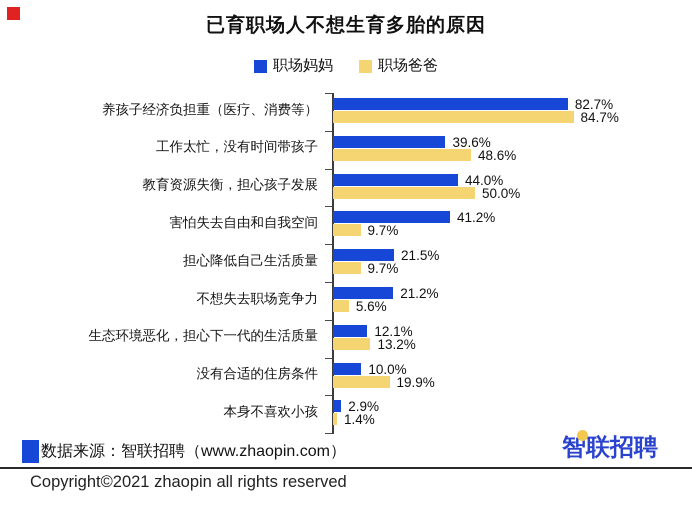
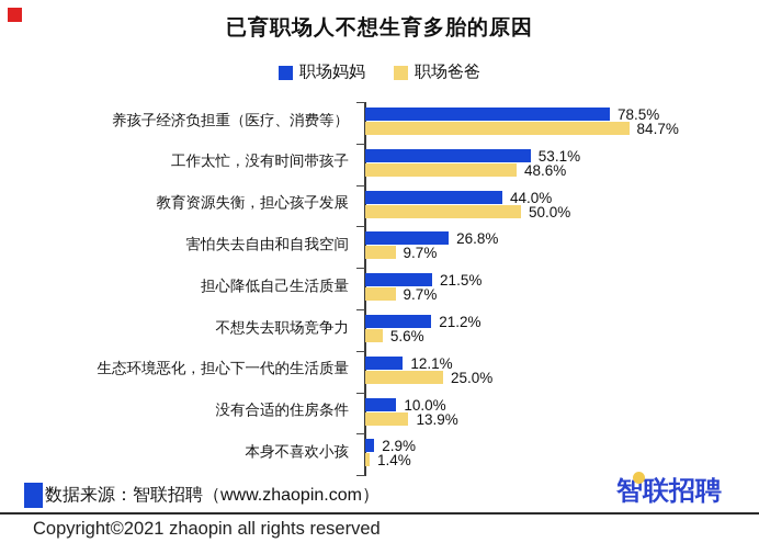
职场妈妈/养孩子经济负担重（医疗、消费等）: 82.7% -> 78.5%
职场妈妈/工作太忙，没有时间带孩子: 39.6% -> 53.1%
职场妈妈/害怕失去自由和自我空间: 41.2% -> 26.8%
职场爸爸/生态环境恶化，担心下一代的生活质量: 13.2% -> 25.0%
职场爸爸/没有合适的住房条件: 19.9% -> 13.9%
